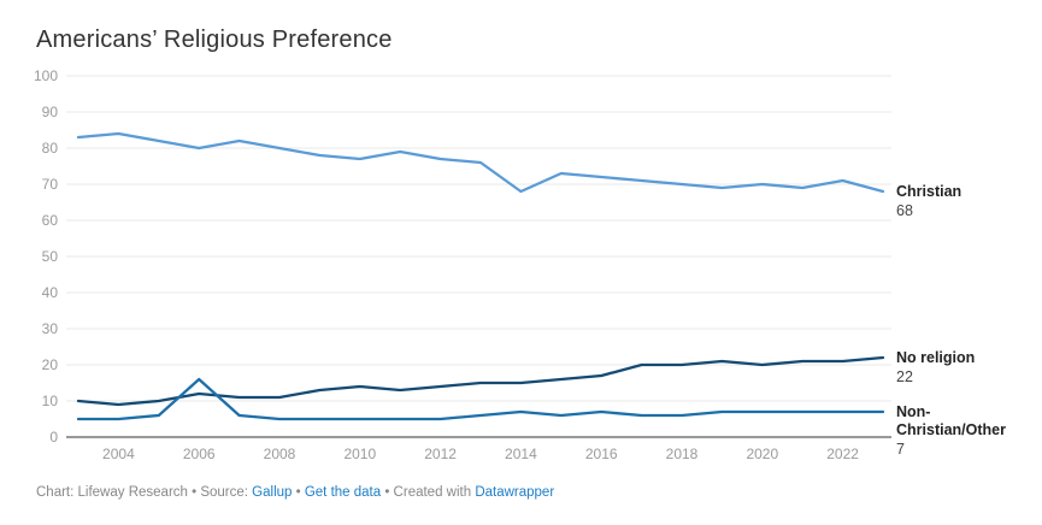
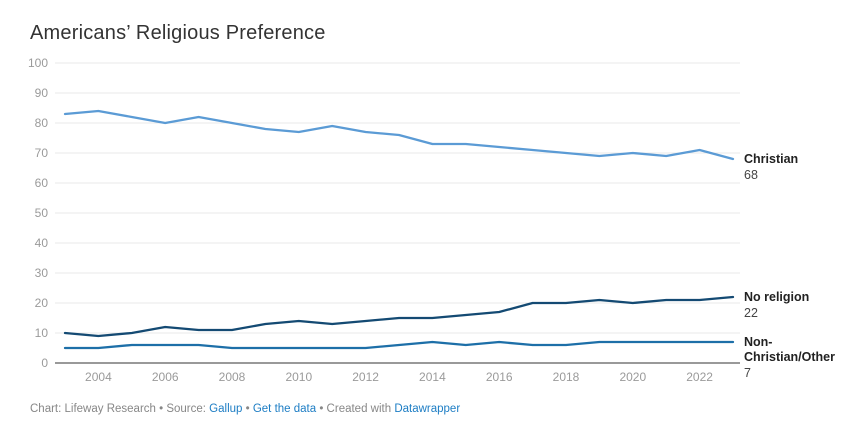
Non-Christian/Other/2006: 16 -> 6
Christian/2014: 68 -> 73
